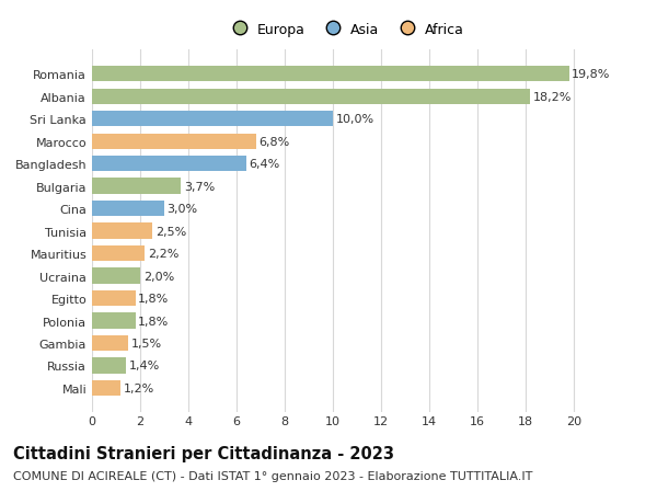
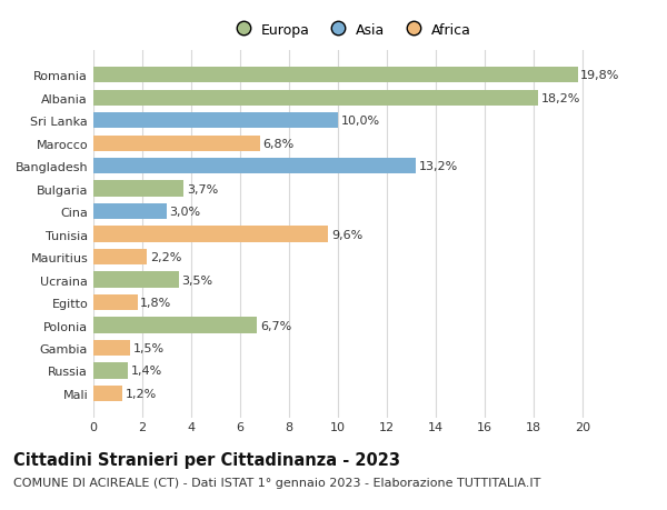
Bangladesh: 6,4% -> 13,2%
Tunisia: 2,5% -> 9,6%
Ucraina: 2,0% -> 3,5%
Polonia: 1,8% -> 6,7%
